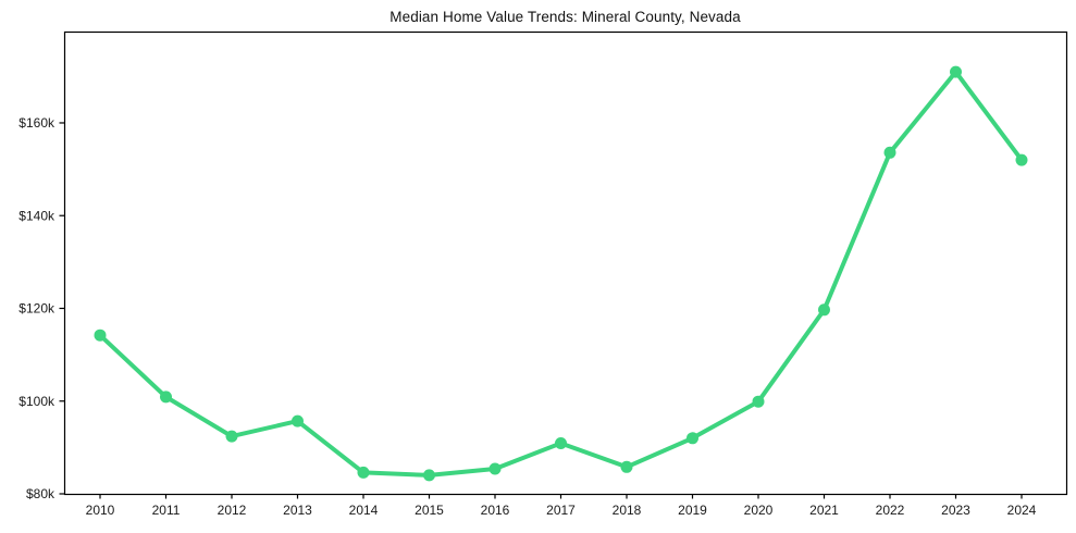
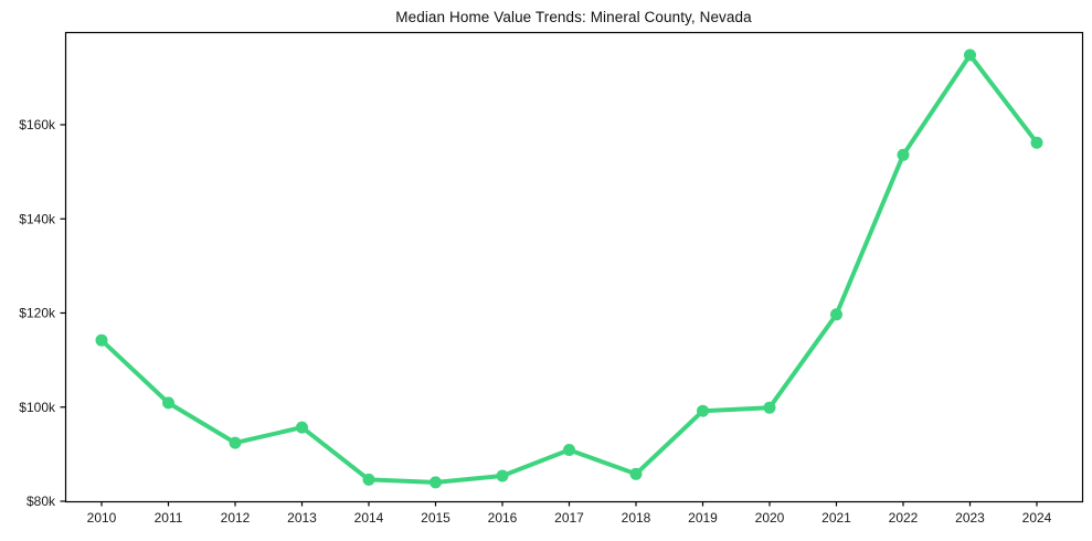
2019: $92k -> $99k
2023: $171k -> $175k
2024: $152k -> $156k
